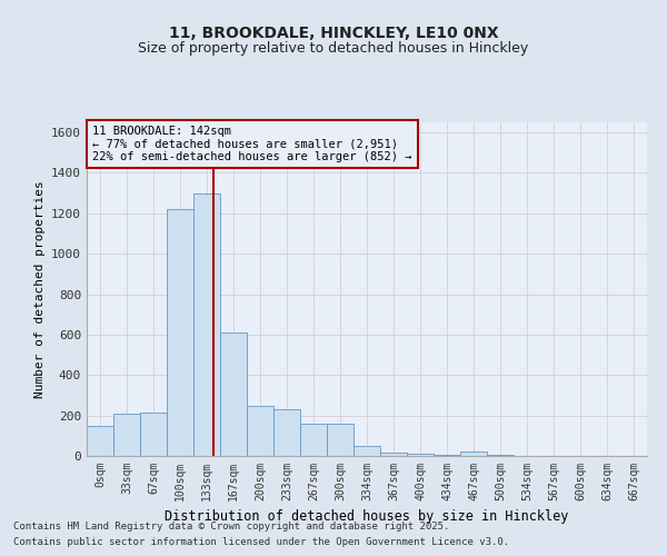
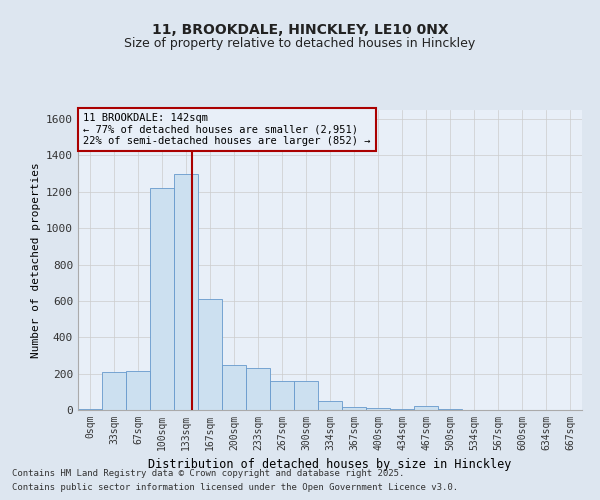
0sqm: 150 -> 0
